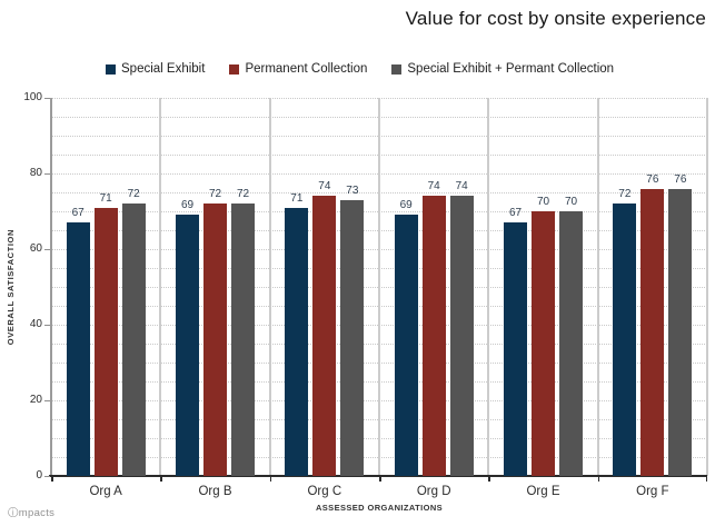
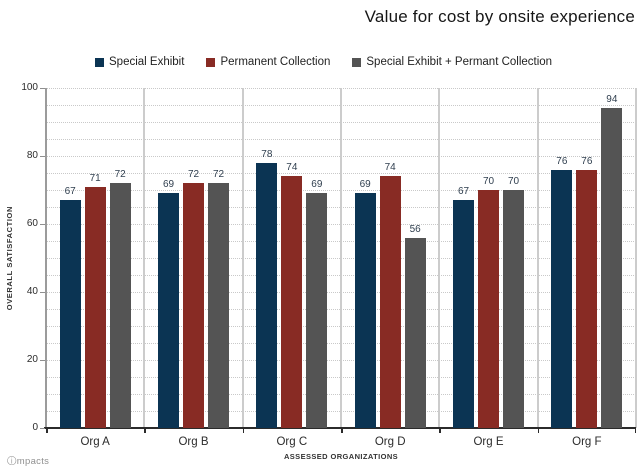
Special Exhibit/Org C: 71 -> 78
Special Exhibit + Permant Collection/Org C: 73 -> 69
Special Exhibit + Permant Collection/Org D: 74 -> 56
Special Exhibit/Org F: 72 -> 76
Special Exhibit + Permant Collection/Org F: 76 -> 94
